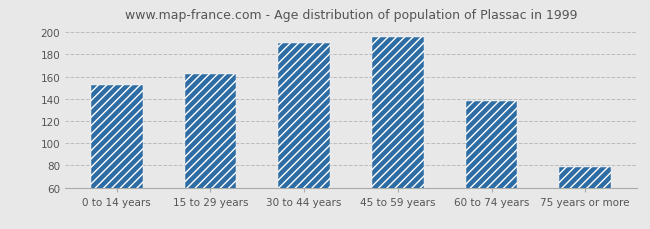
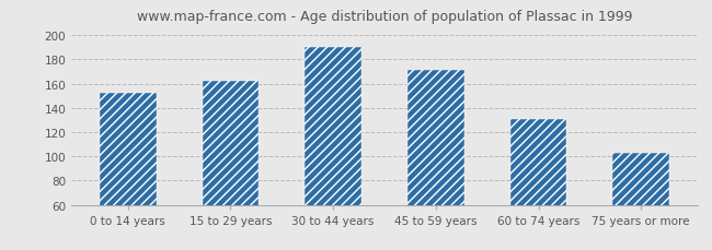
45 to 59 years: 196 -> 171
60 to 74 years: 138 -> 131
75 years or more: 79 -> 103
